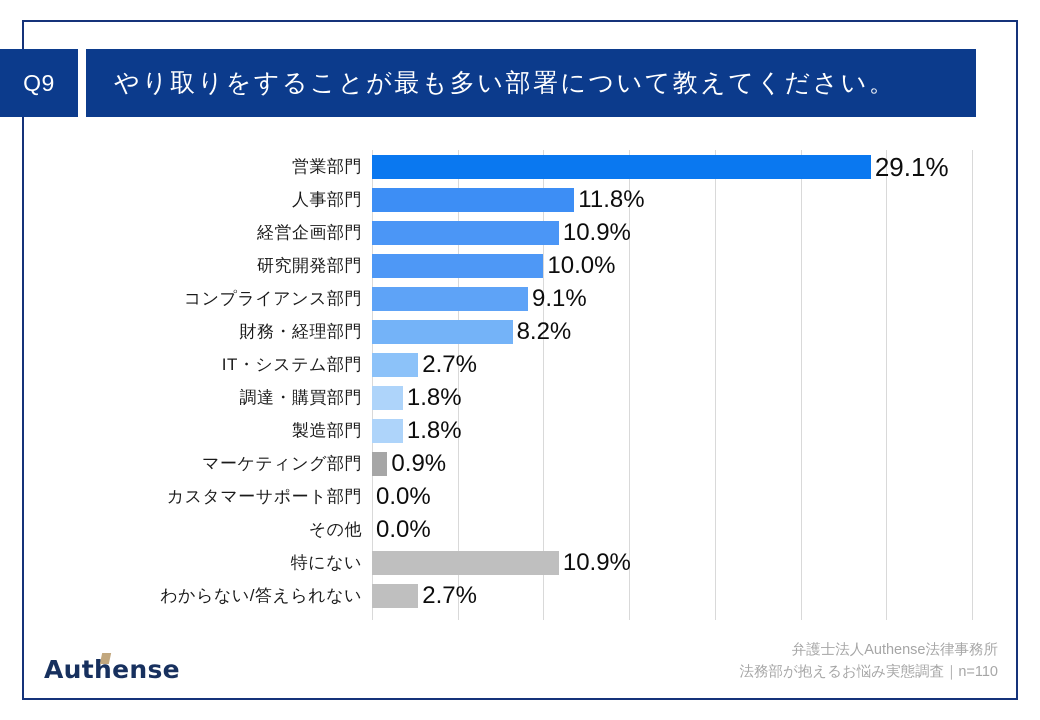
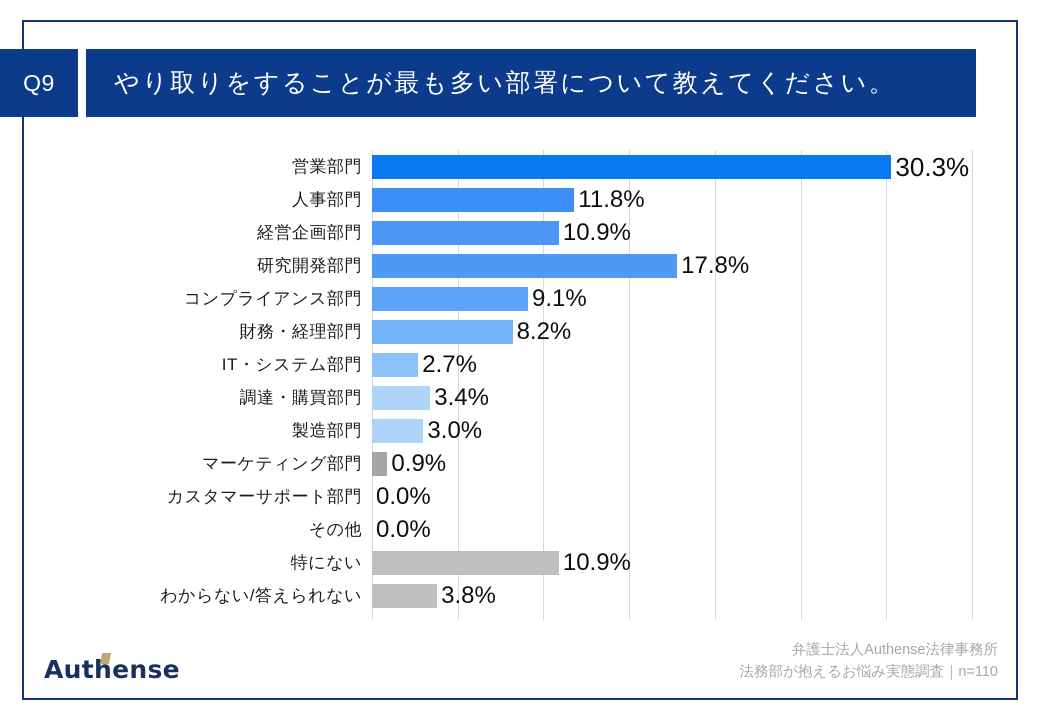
営業部門: 29.1% -> 30.3%
研究開発部門: 10.0% -> 17.8%
調達・購買部門: 1.8% -> 3.4%
製造部門: 1.8% -> 3.0%
わからない/答えられない: 2.7% -> 3.8%
